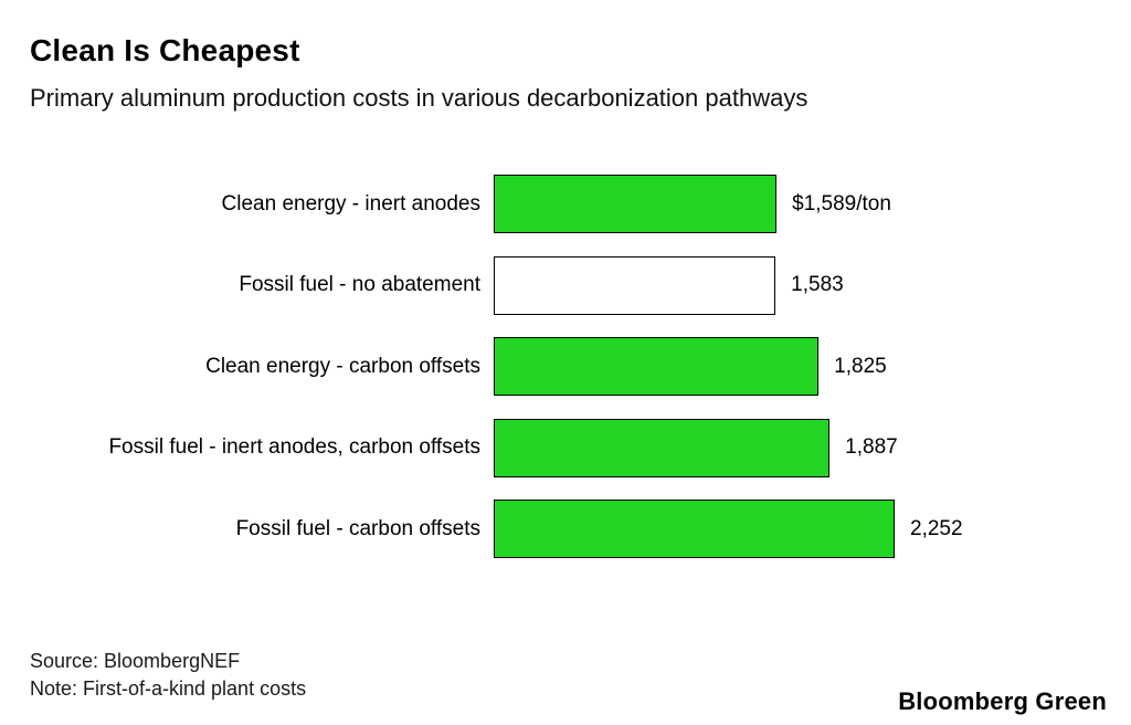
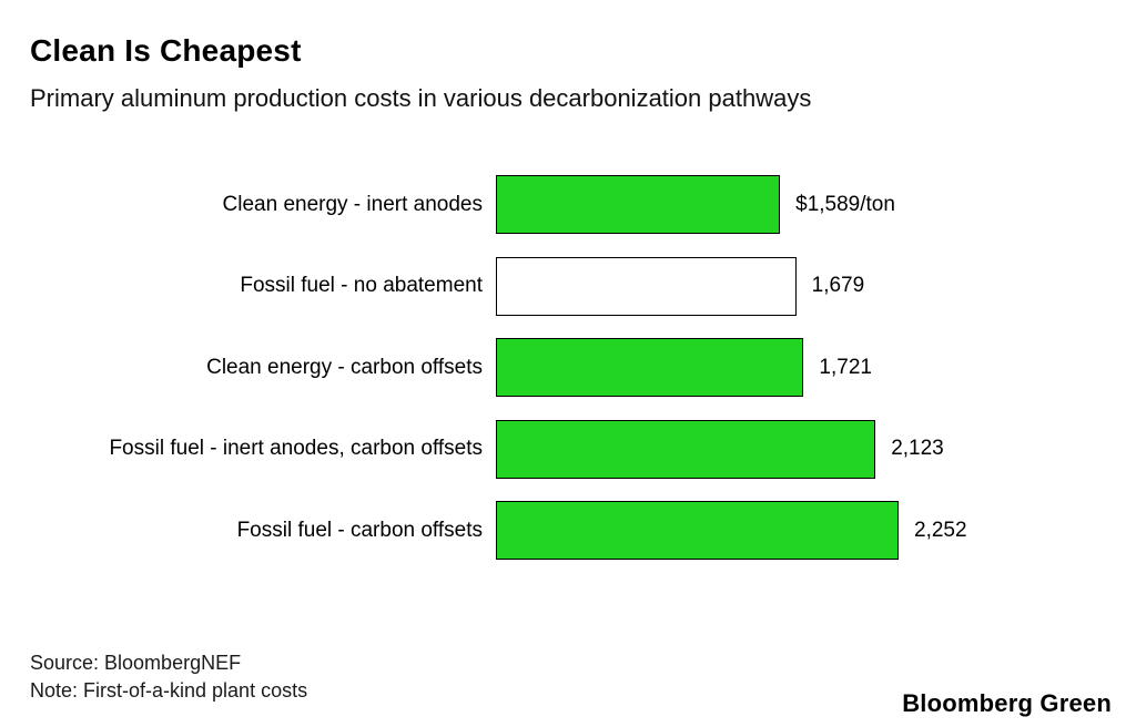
Fossil fuel - no abatement: 1,583 -> 1,679
Clean energy - carbon offsets: 1,825 -> 1,721
Fossil fuel - inert anodes, carbon offsets: 1,887 -> 2,123
